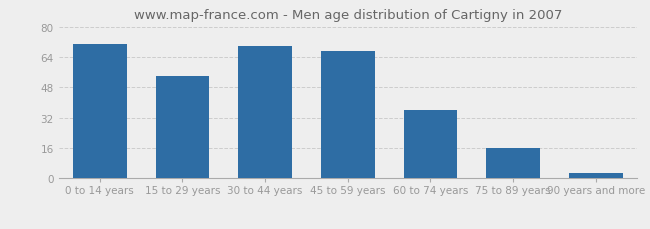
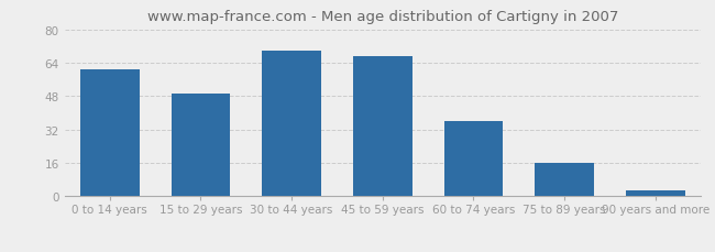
0 to 14 years: 71 -> 61
15 to 29 years: 54 -> 49
